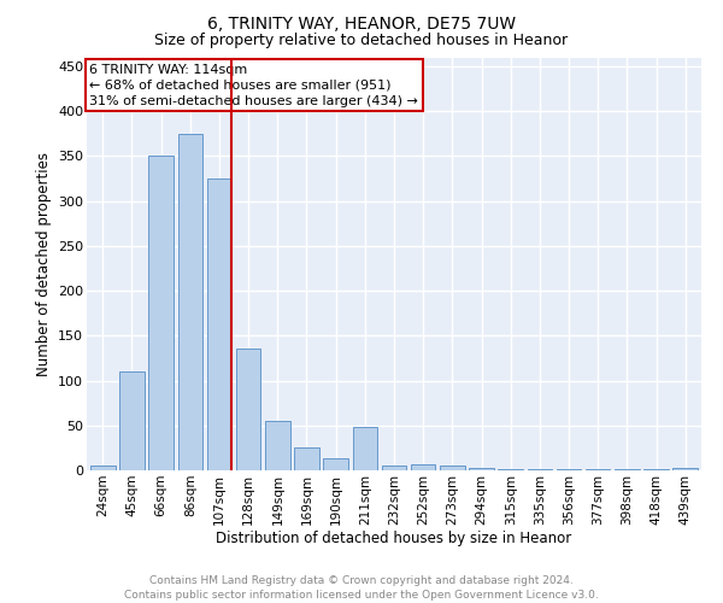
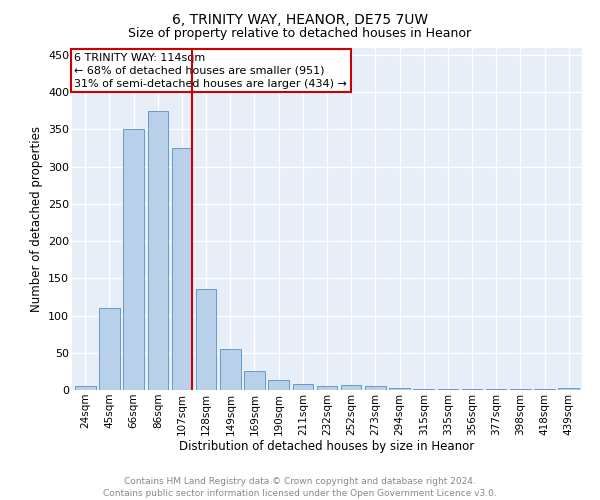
211sqm: 48 -> 8
